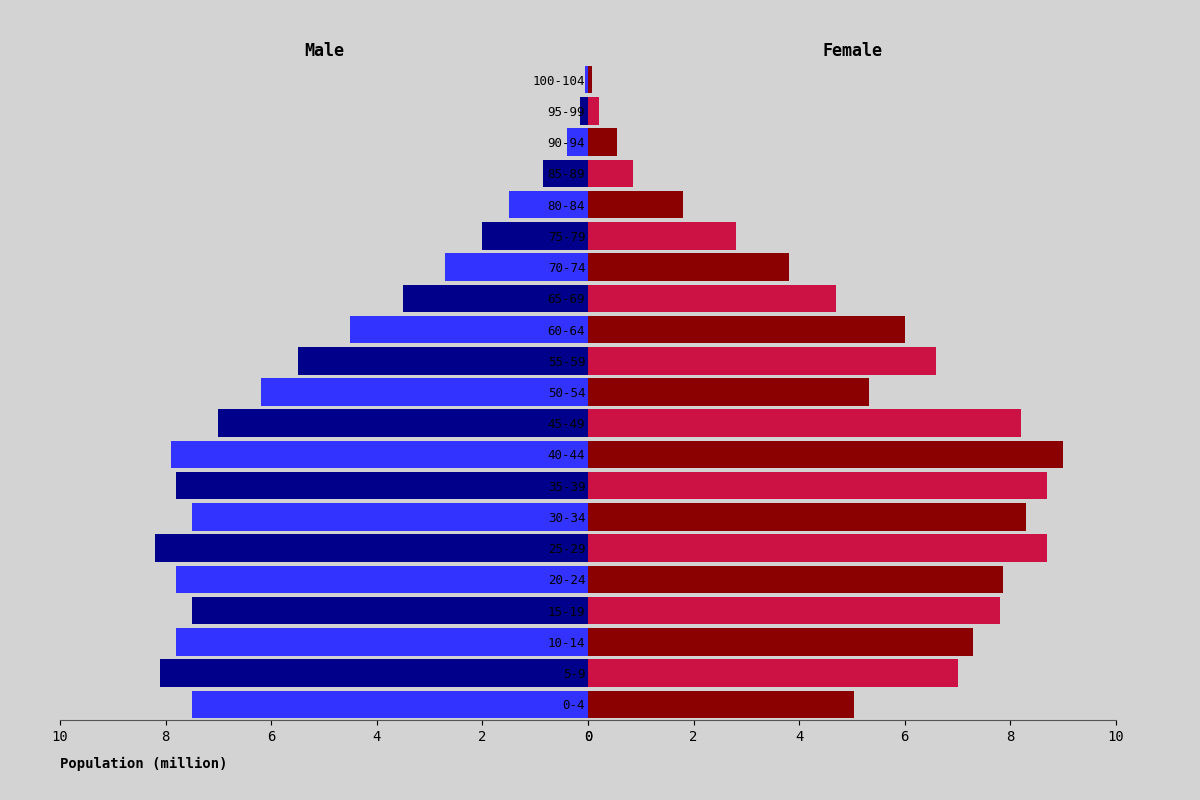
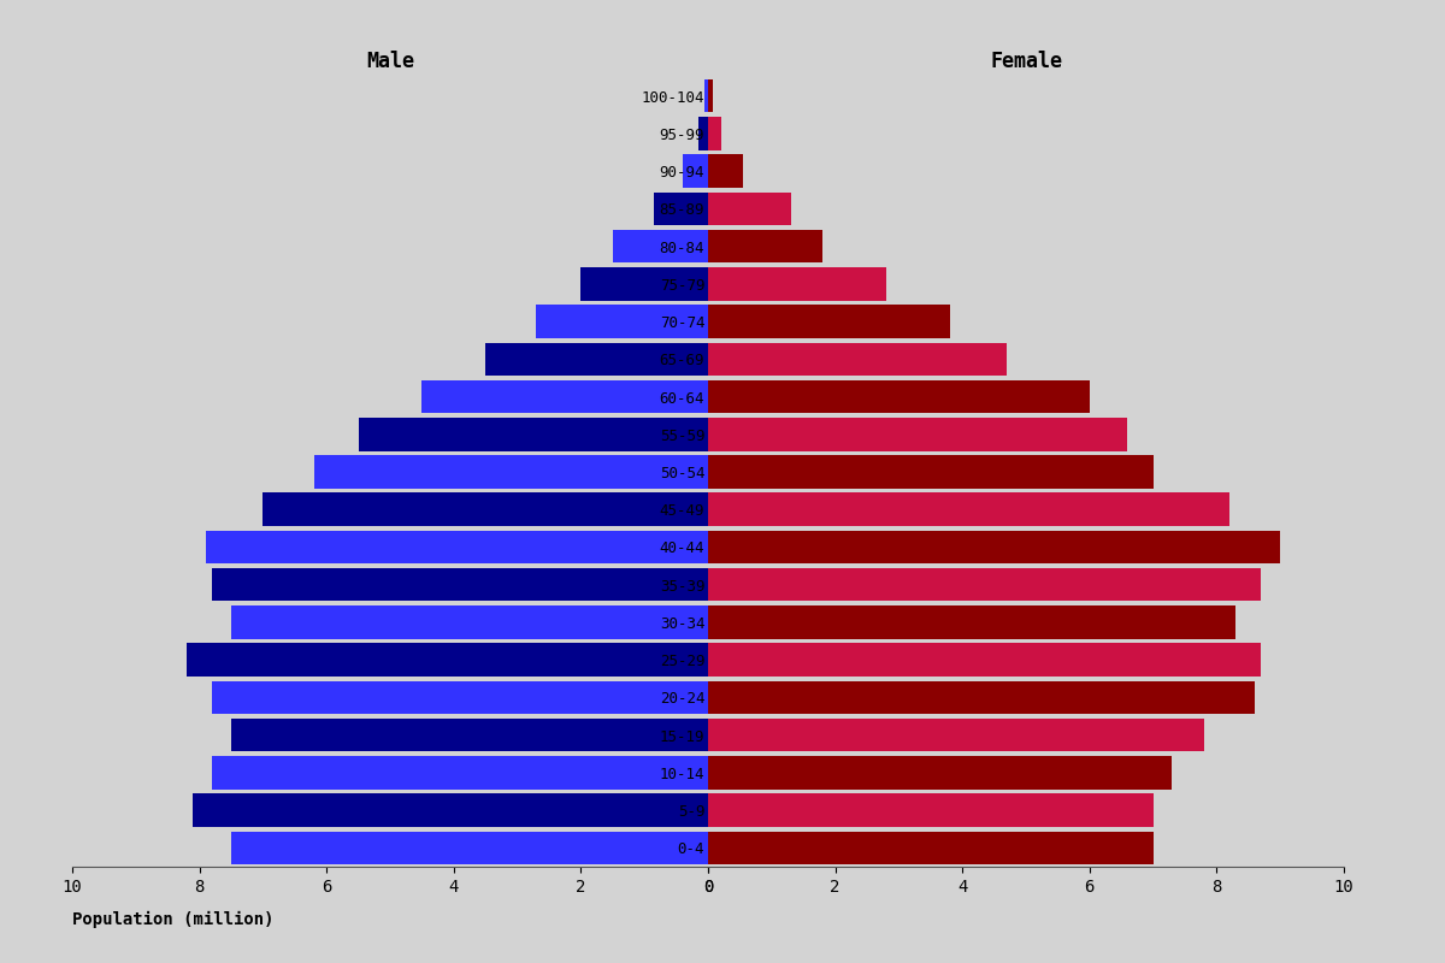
Female/85-89: 0.86 -> 1.30
Female/50-54: 5.32 -> 7.00
Female/20-24: 7.86 -> 8.60
Female/0-4: 5.04 -> 7.00
